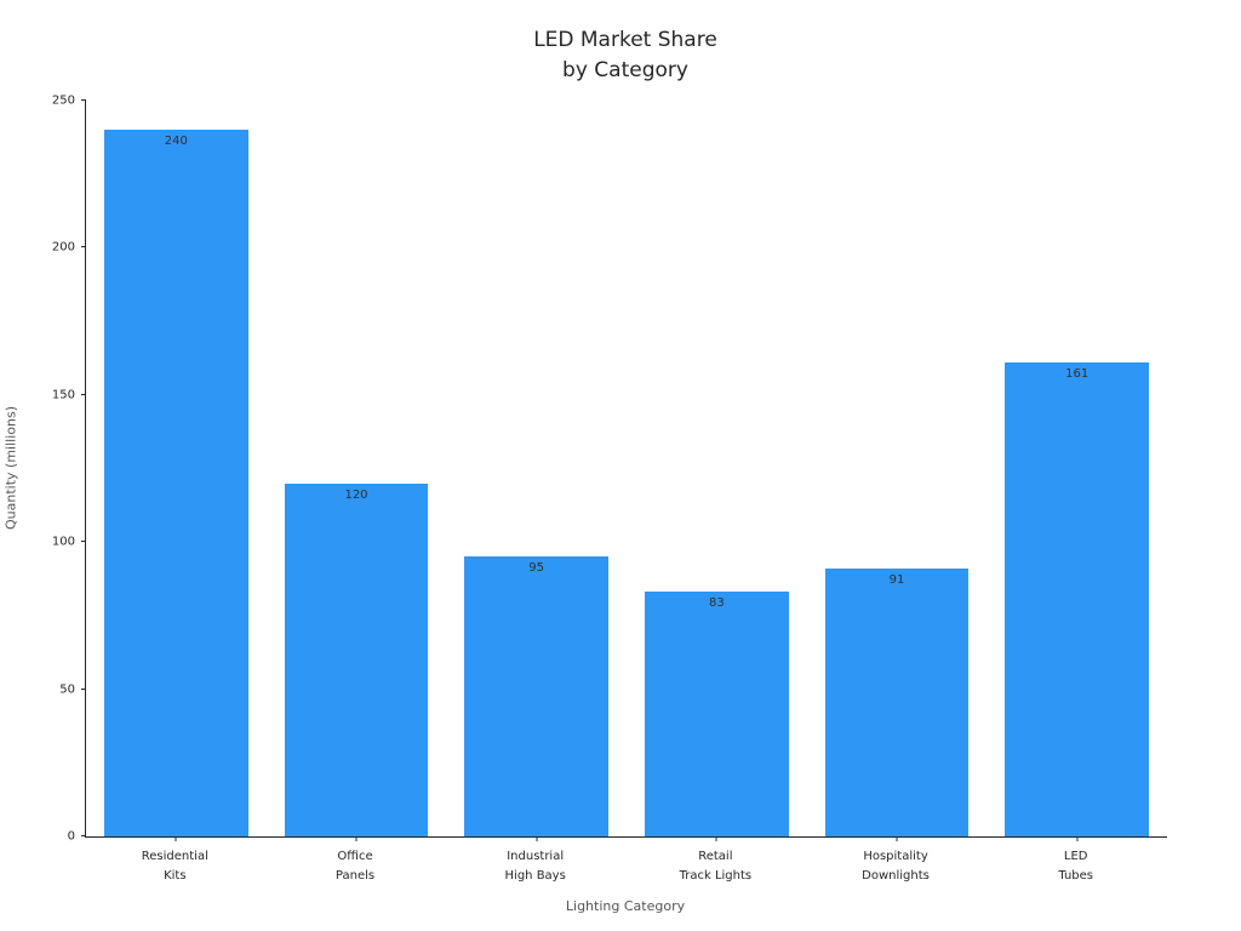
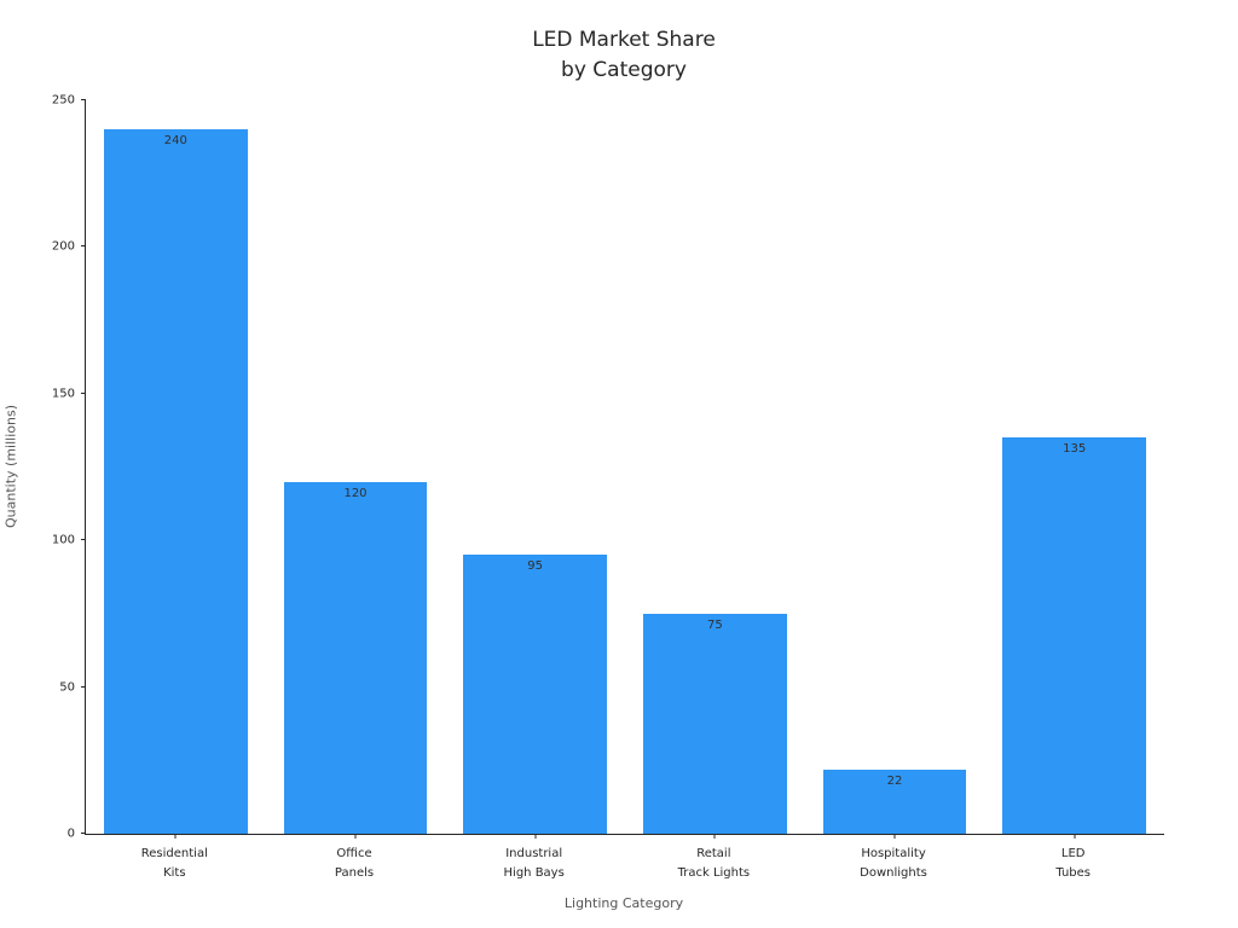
Retail Track Lights: 83 -> 75
Hospitality Downlights: 91 -> 22
LED Tubes: 161 -> 135
